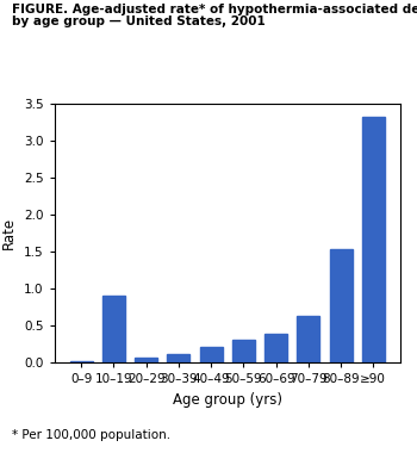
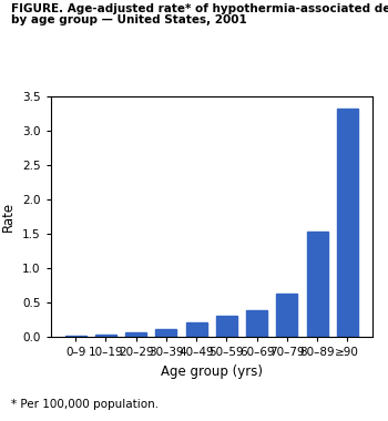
10–19: 0.90 -> 0.04
